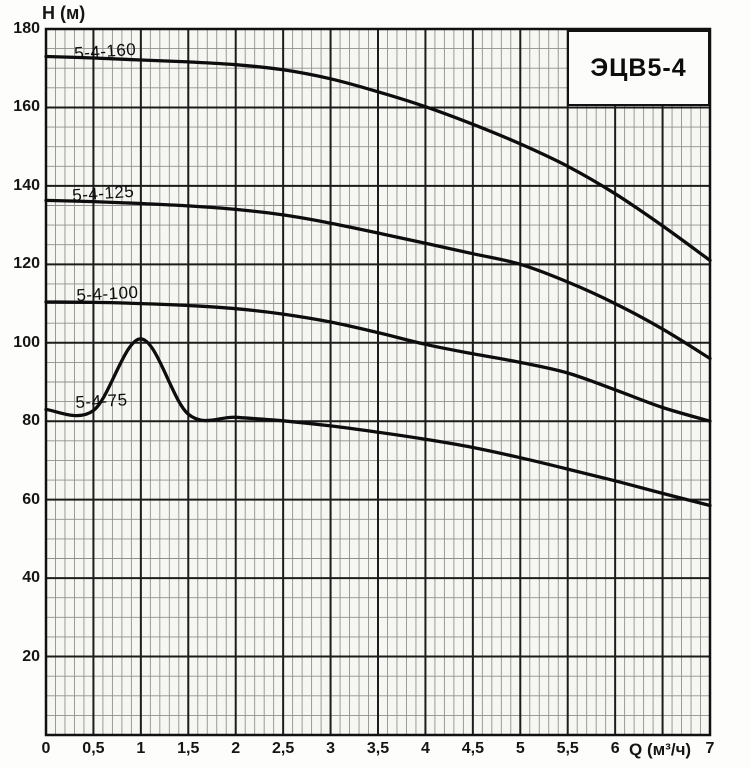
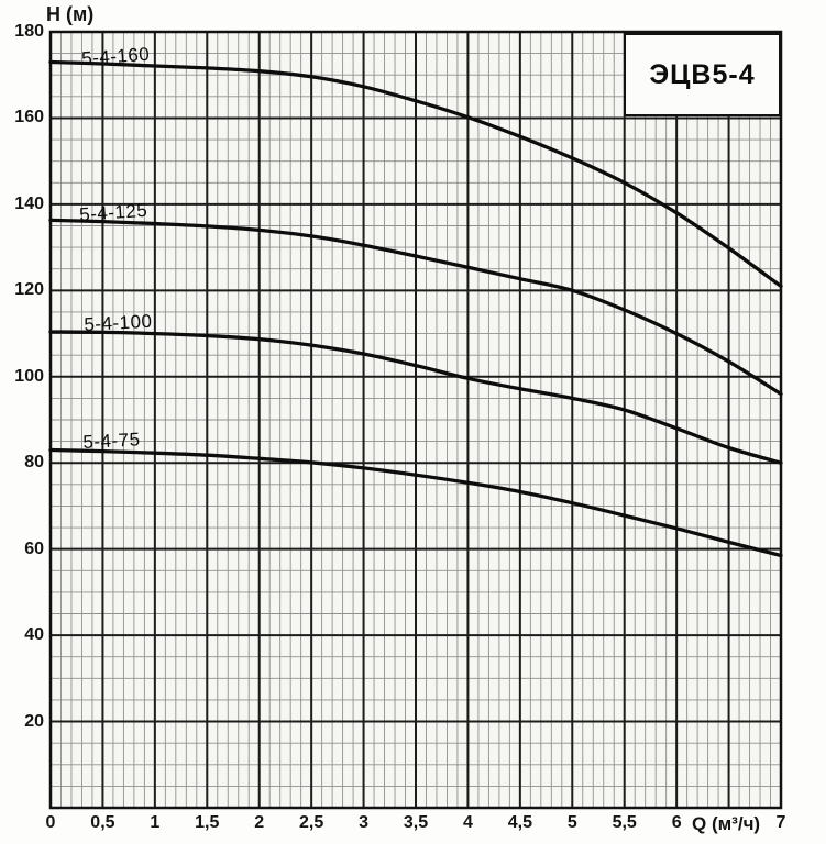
5-4-75/1: 101 -> 82
